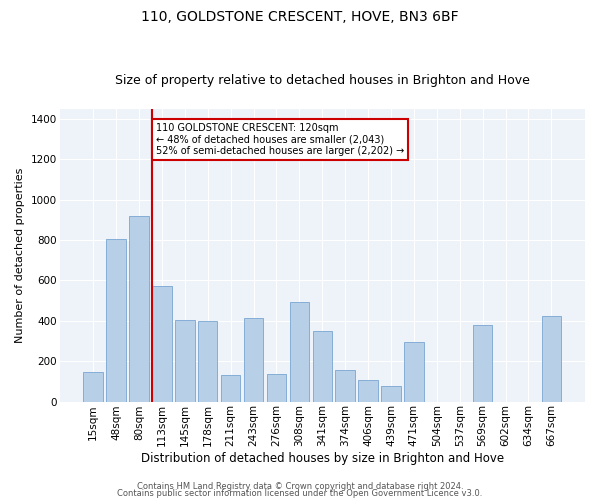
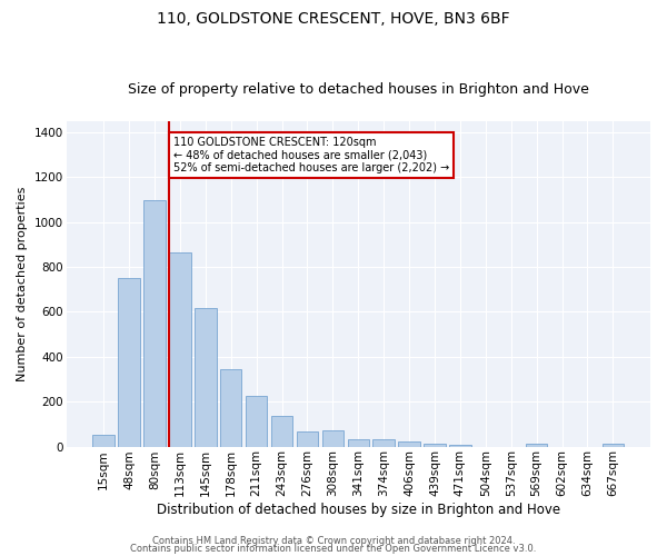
15sqm: 145 -> 50
48sqm: 805 -> 750
80sqm: 920 -> 1100
113sqm: 575 -> 865
145sqm: 405 -> 615
178sqm: 400 -> 345
211sqm: 130 -> 225
243sqm: 415 -> 135
276sqm: 135 -> 65
308sqm: 495 -> 70
341sqm: 350 -> 30
374sqm: 155 -> 30
406sqm: 105 -> 22
439sqm: 75 -> 15
471sqm: 295 -> 10
569sqm: 380 -> 15
667sqm: 425 -> 15
